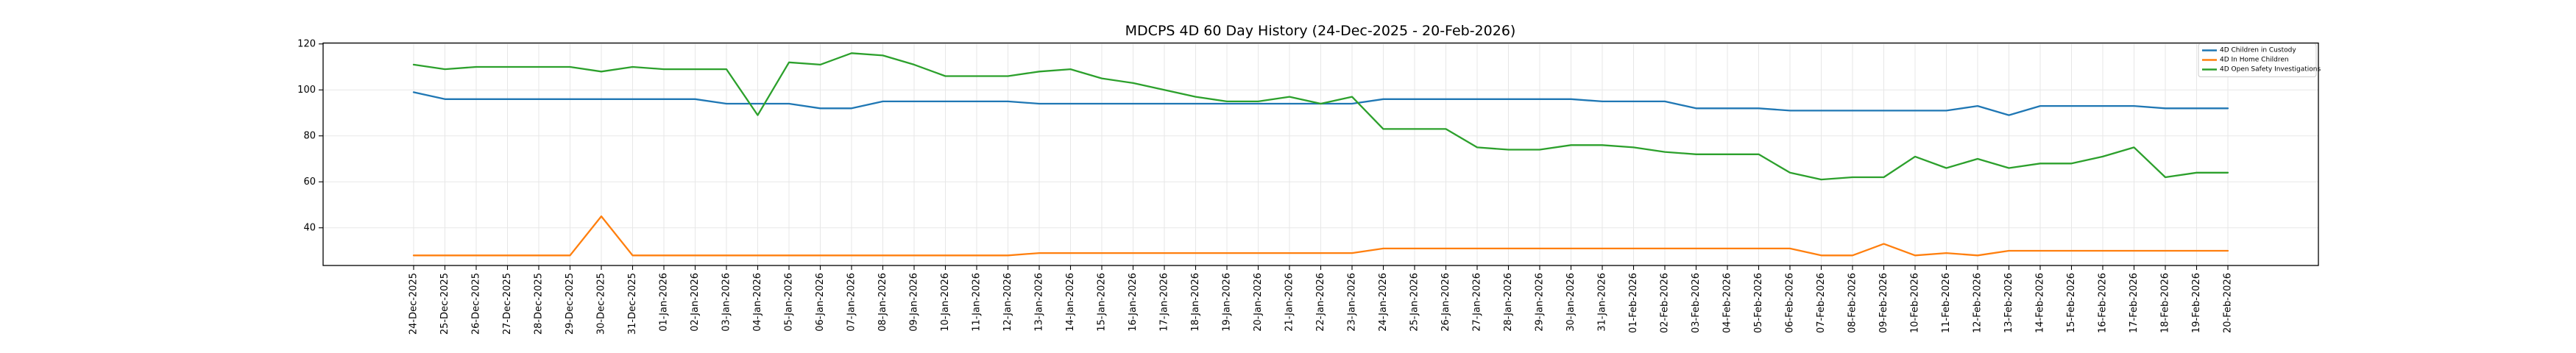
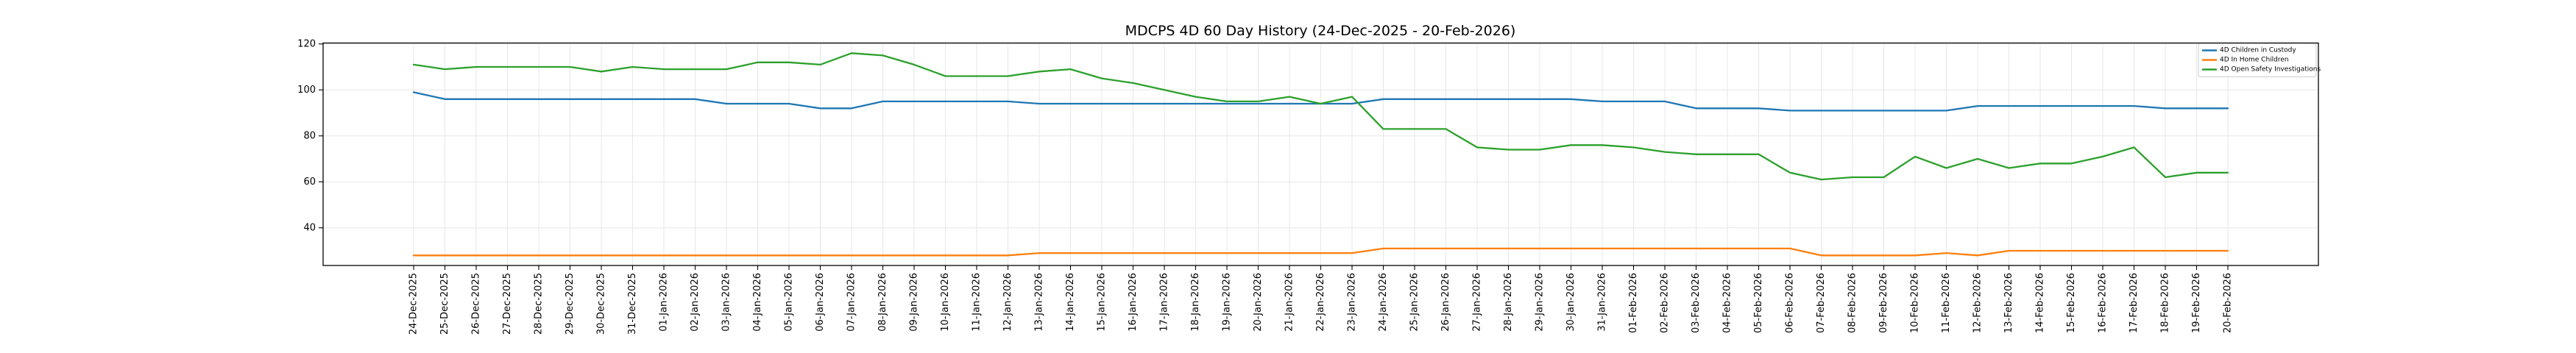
4D In Home Children/30-Dec-2025: 45 -> 28
4D Open Safety Investigations/04-Jan-2026: 89 -> 112
4D In Home Children/09-Feb-2026: 33 -> 28
4D Children in Custody/13-Feb-2026: 89 -> 93
